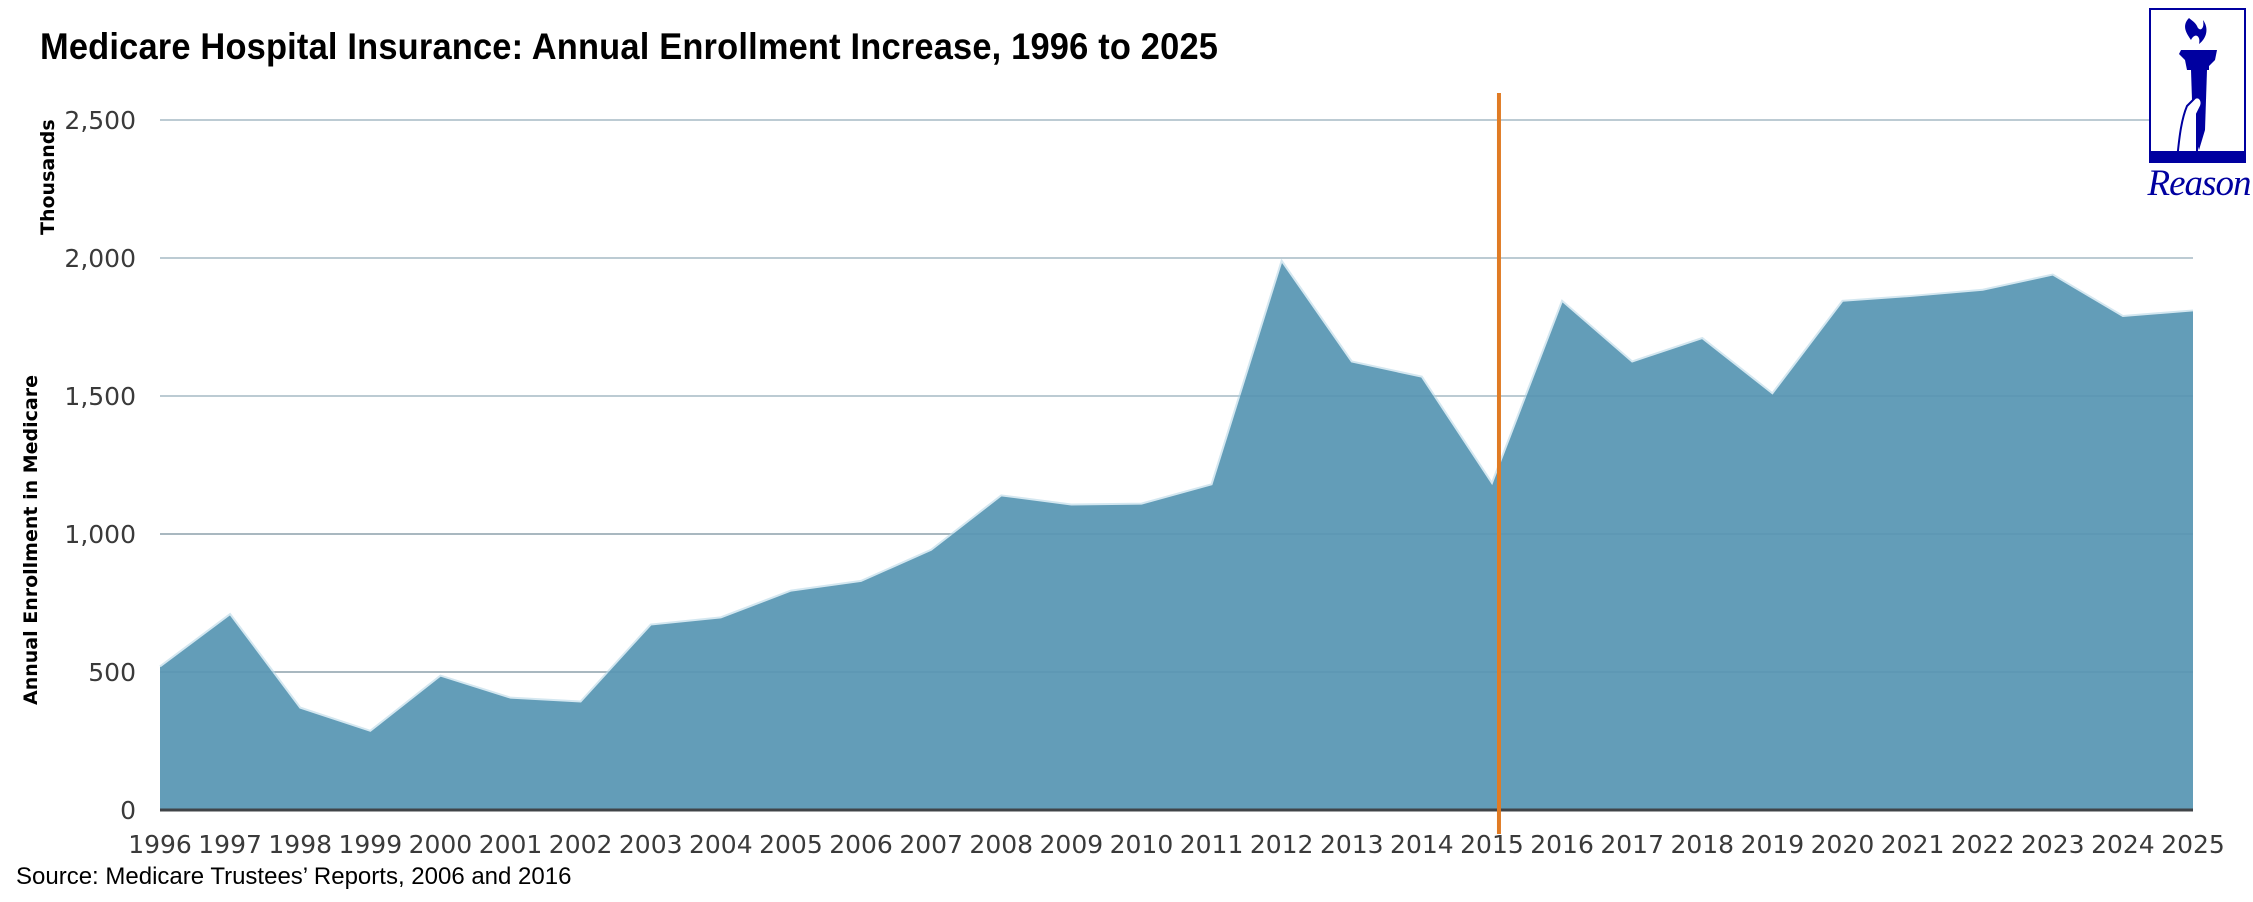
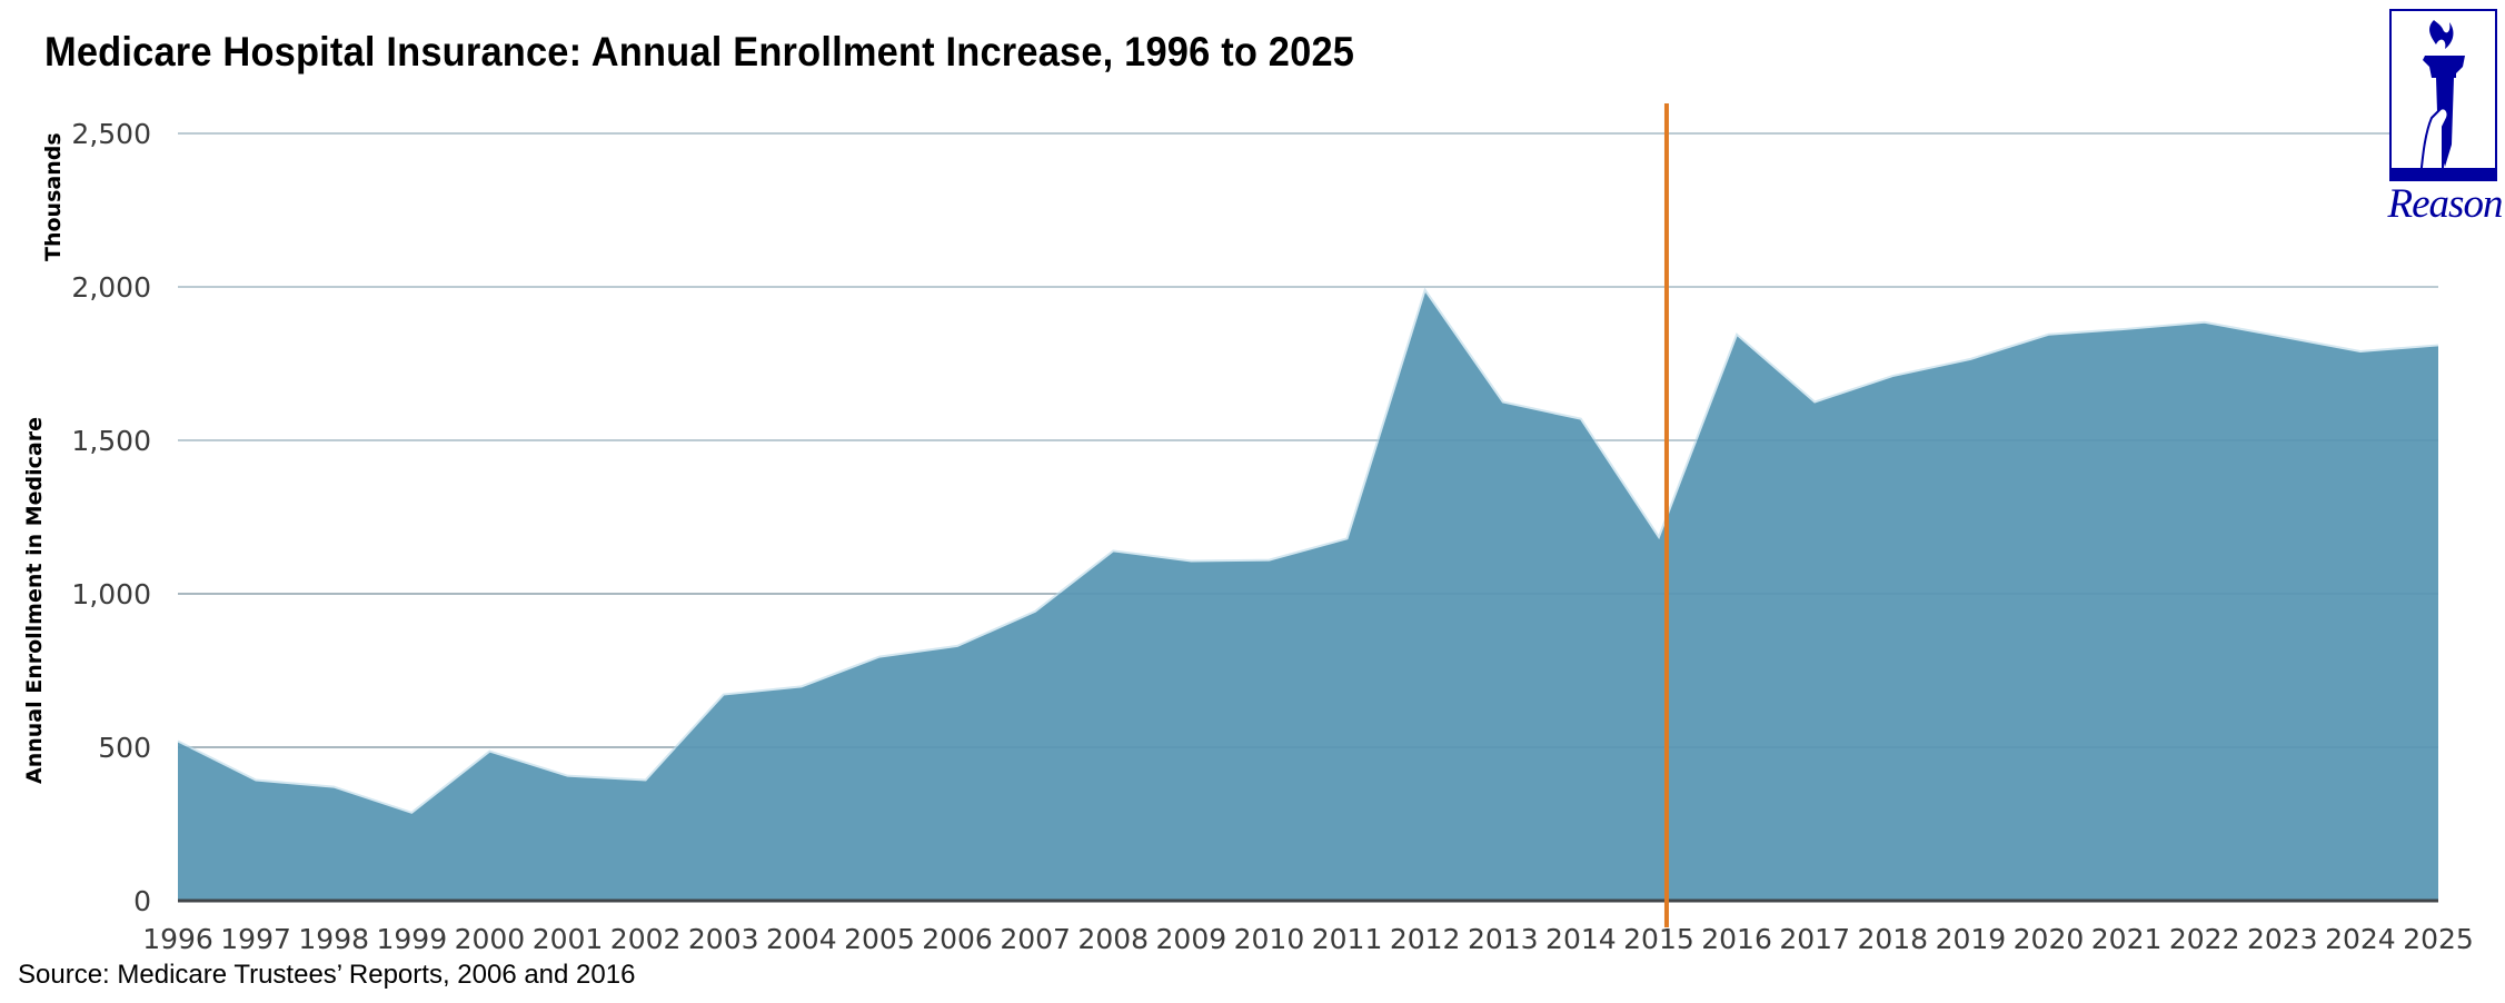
1997: 710 -> 390
2019: 1510 -> 1760
2023: 1940 -> 1840
